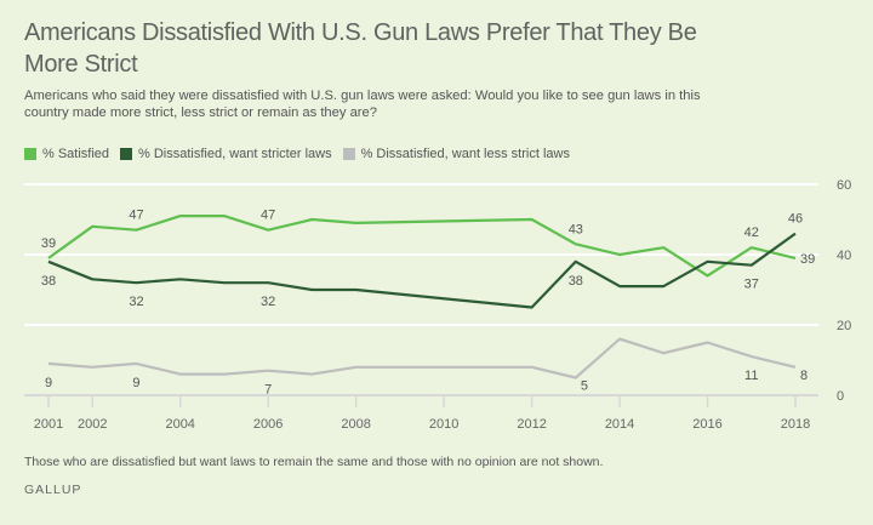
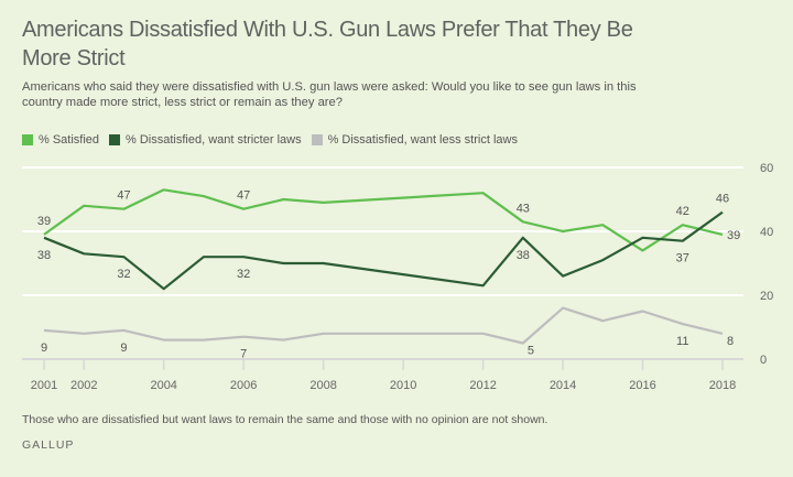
% Satisfied/2004: 51 -> 53
% Dissatisfied, want stricter laws/2004: 33 -> 22
% Satisfied/2012: 50 -> 52
% Dissatisfied, want stricter laws/2012: 25 -> 23
% Dissatisfied, want stricter laws/2014: 31 -> 26
